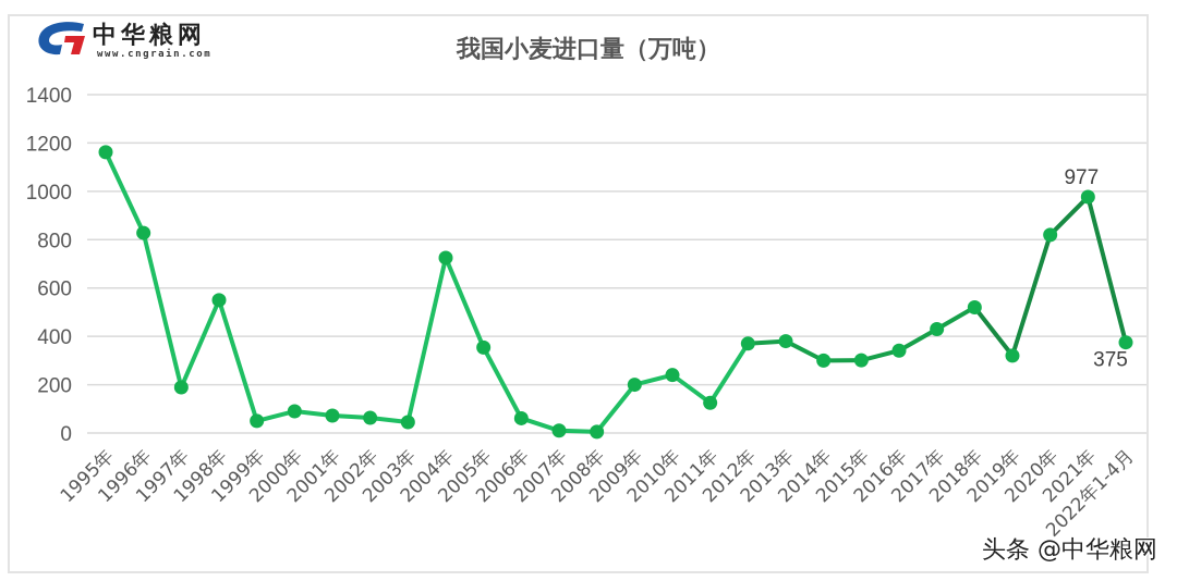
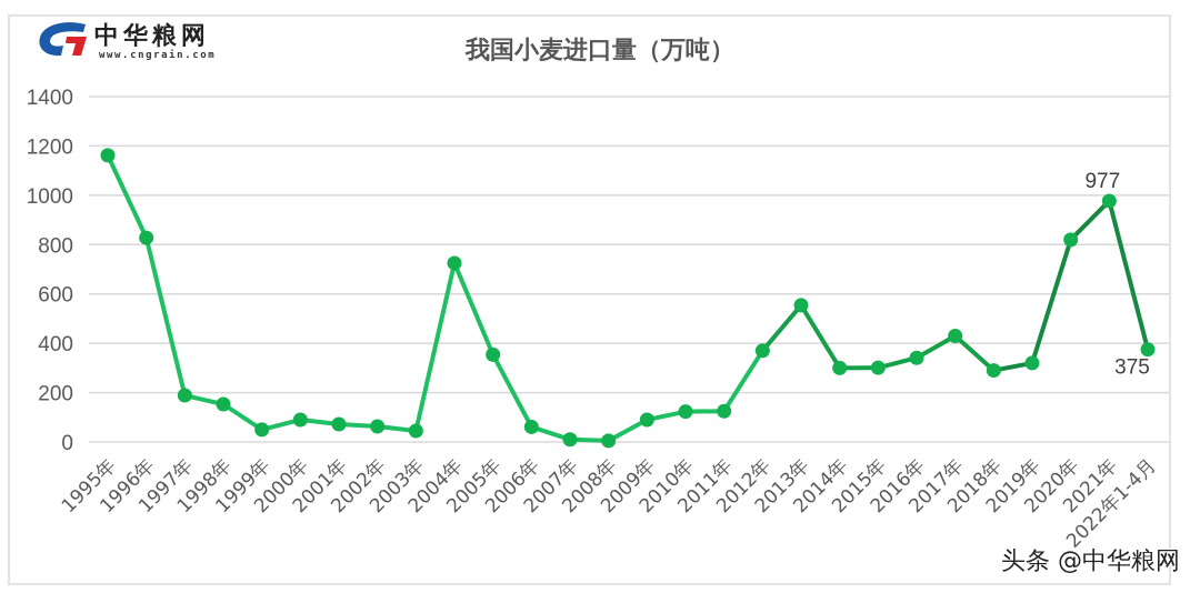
1998年: 550 -> 150
2009年: 200 -> 90
2010年: 240 -> 120
2013年: 380 -> 550
2018年: 520 -> 290
